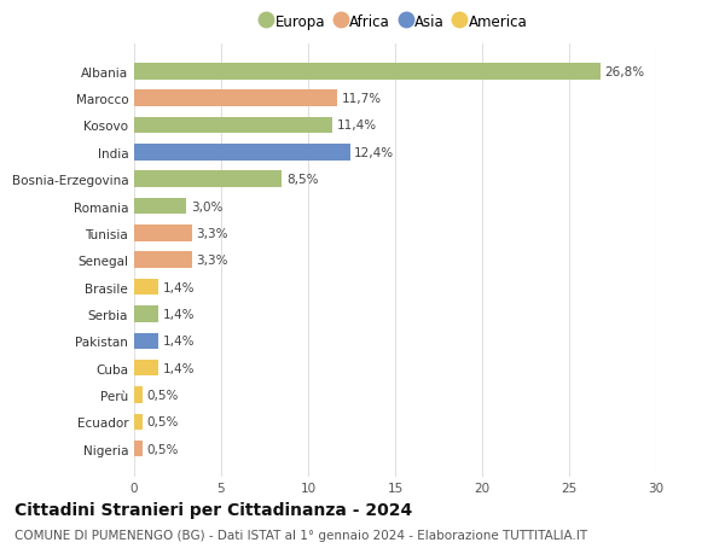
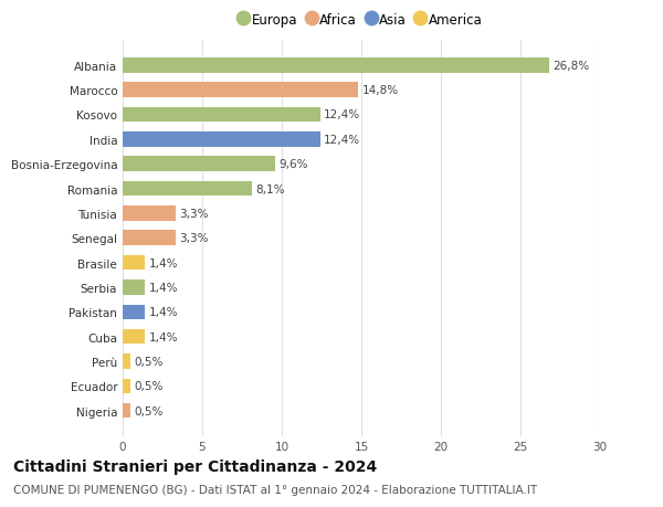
Marocco: 11,7% -> 14,8%
Kosovo: 11,4% -> 12,4%
Bosnia-Erzegovina: 8,5% -> 9,6%
Romania: 3,0% -> 8,1%
